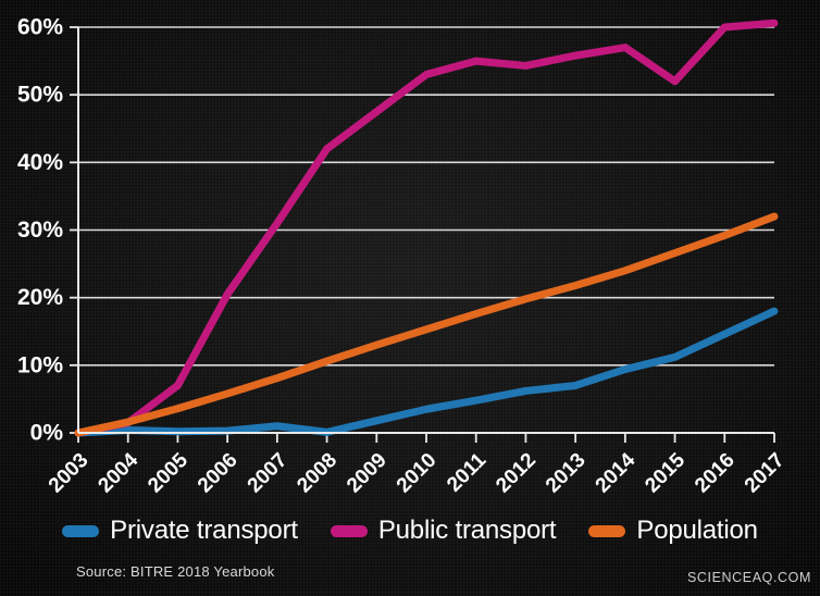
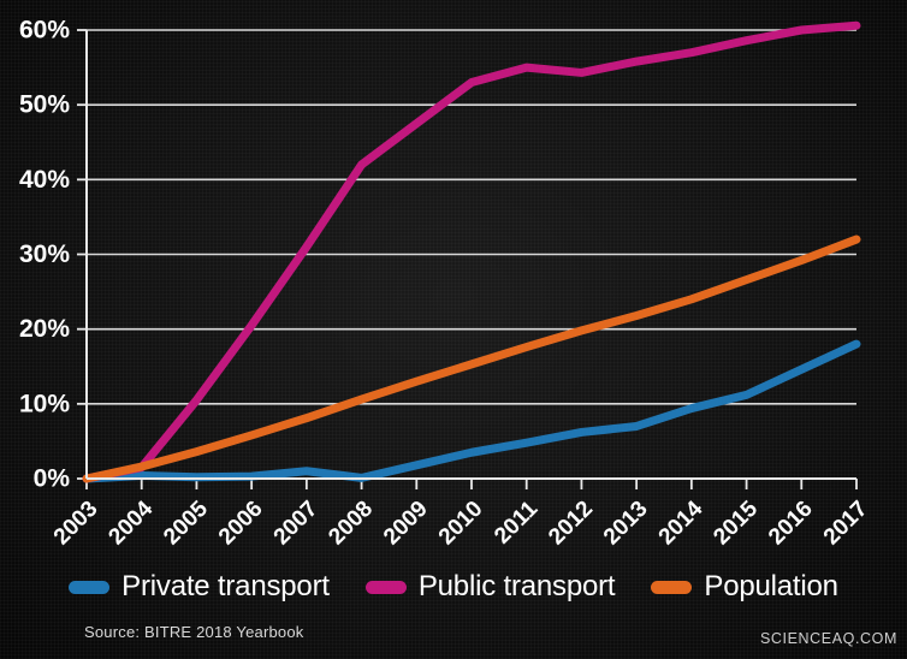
Public transport/2005: 7% -> 10%
Public transport/2015: 52% -> 59%
